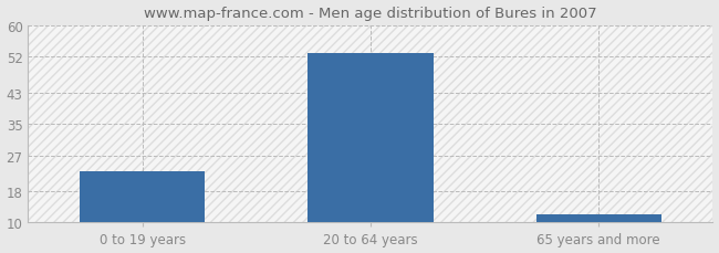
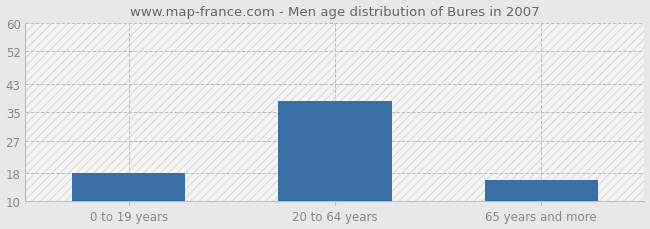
0 to 19 years: 23 -> 18
20 to 64 years: 53 -> 38
65 years and more: 12 -> 16
